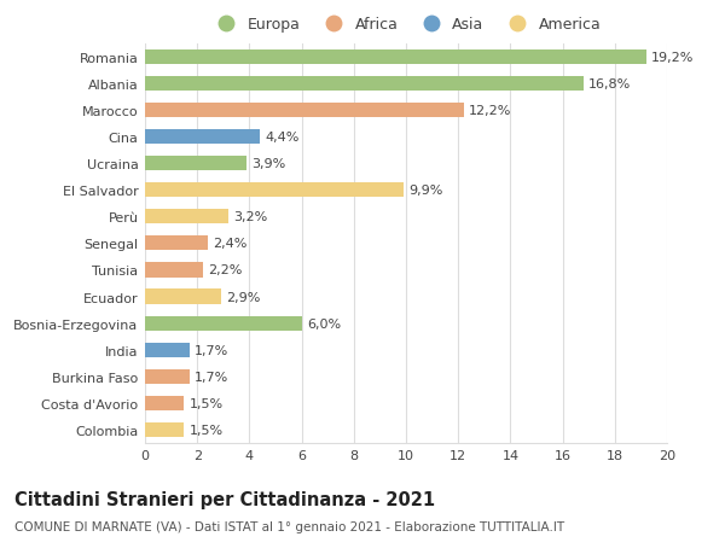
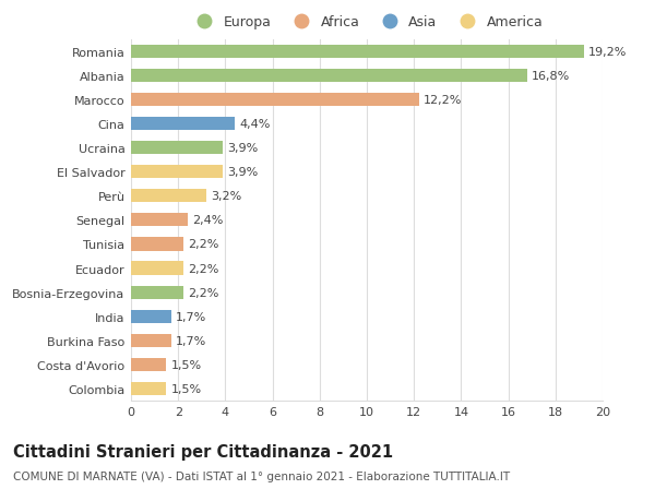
El Salvador: 9,9% -> 3,9%
Ecuador: 2,9% -> 2,2%
Bosnia-Erzegovina: 6,0% -> 2,2%
